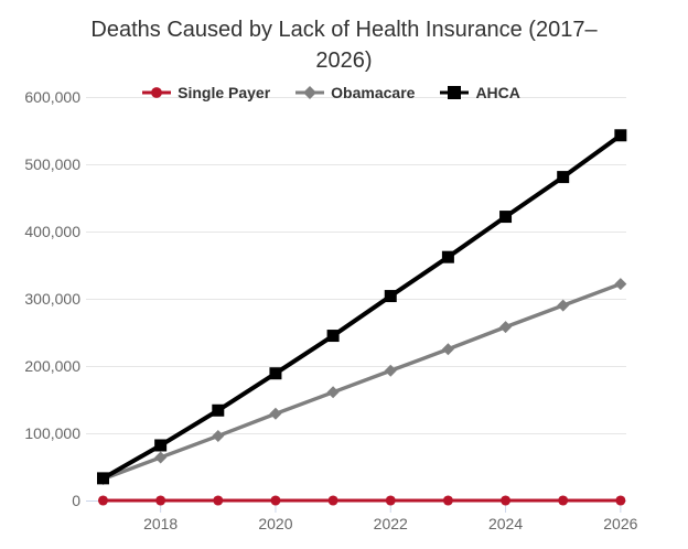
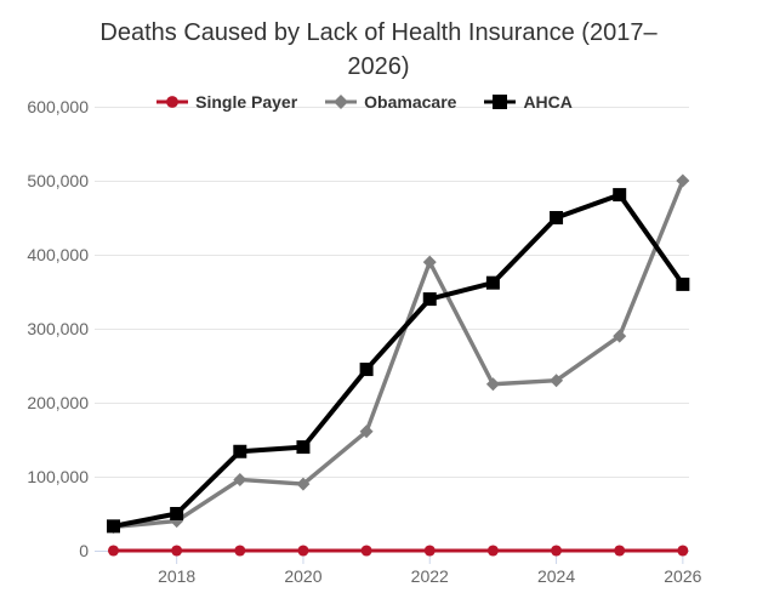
Obamacare/2018: 60000 -> 40000
AHCA/2018: 80000 -> 50000
Obamacare/2020: 130000 -> 90000
AHCA/2020: 190000 -> 140000
Obamacare/2022: 190000 -> 390000
AHCA/2022: 300000 -> 340000
Obamacare/2024: 260000 -> 230000
AHCA/2024: 420000 -> 450000
Obamacare/2026: 320000 -> 500000
AHCA/2026: 540000 -> 360000
